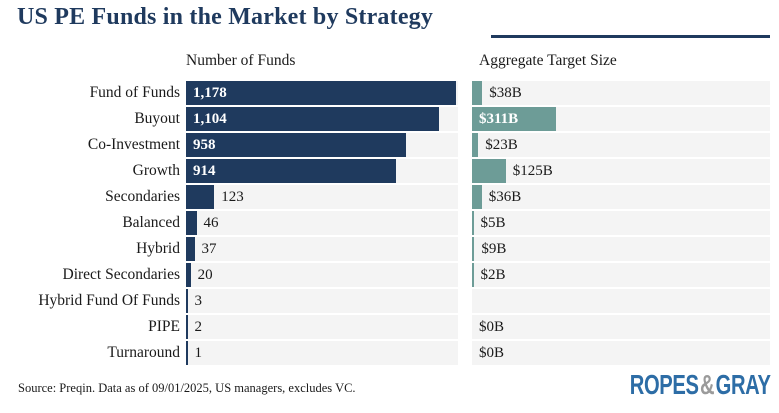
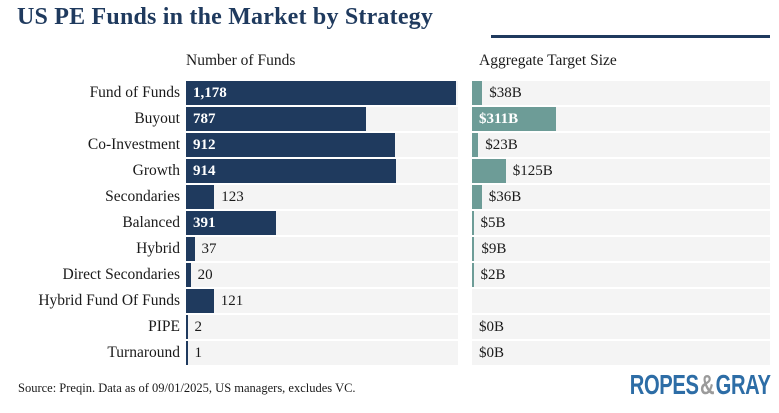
Number of Funds/Buyout: 1,104 -> 787
Number of Funds/Co-Investment: 958 -> 912
Number of Funds/Balanced: 46 -> 391
Number of Funds/Hybrid Fund Of Funds: 3 -> 121
